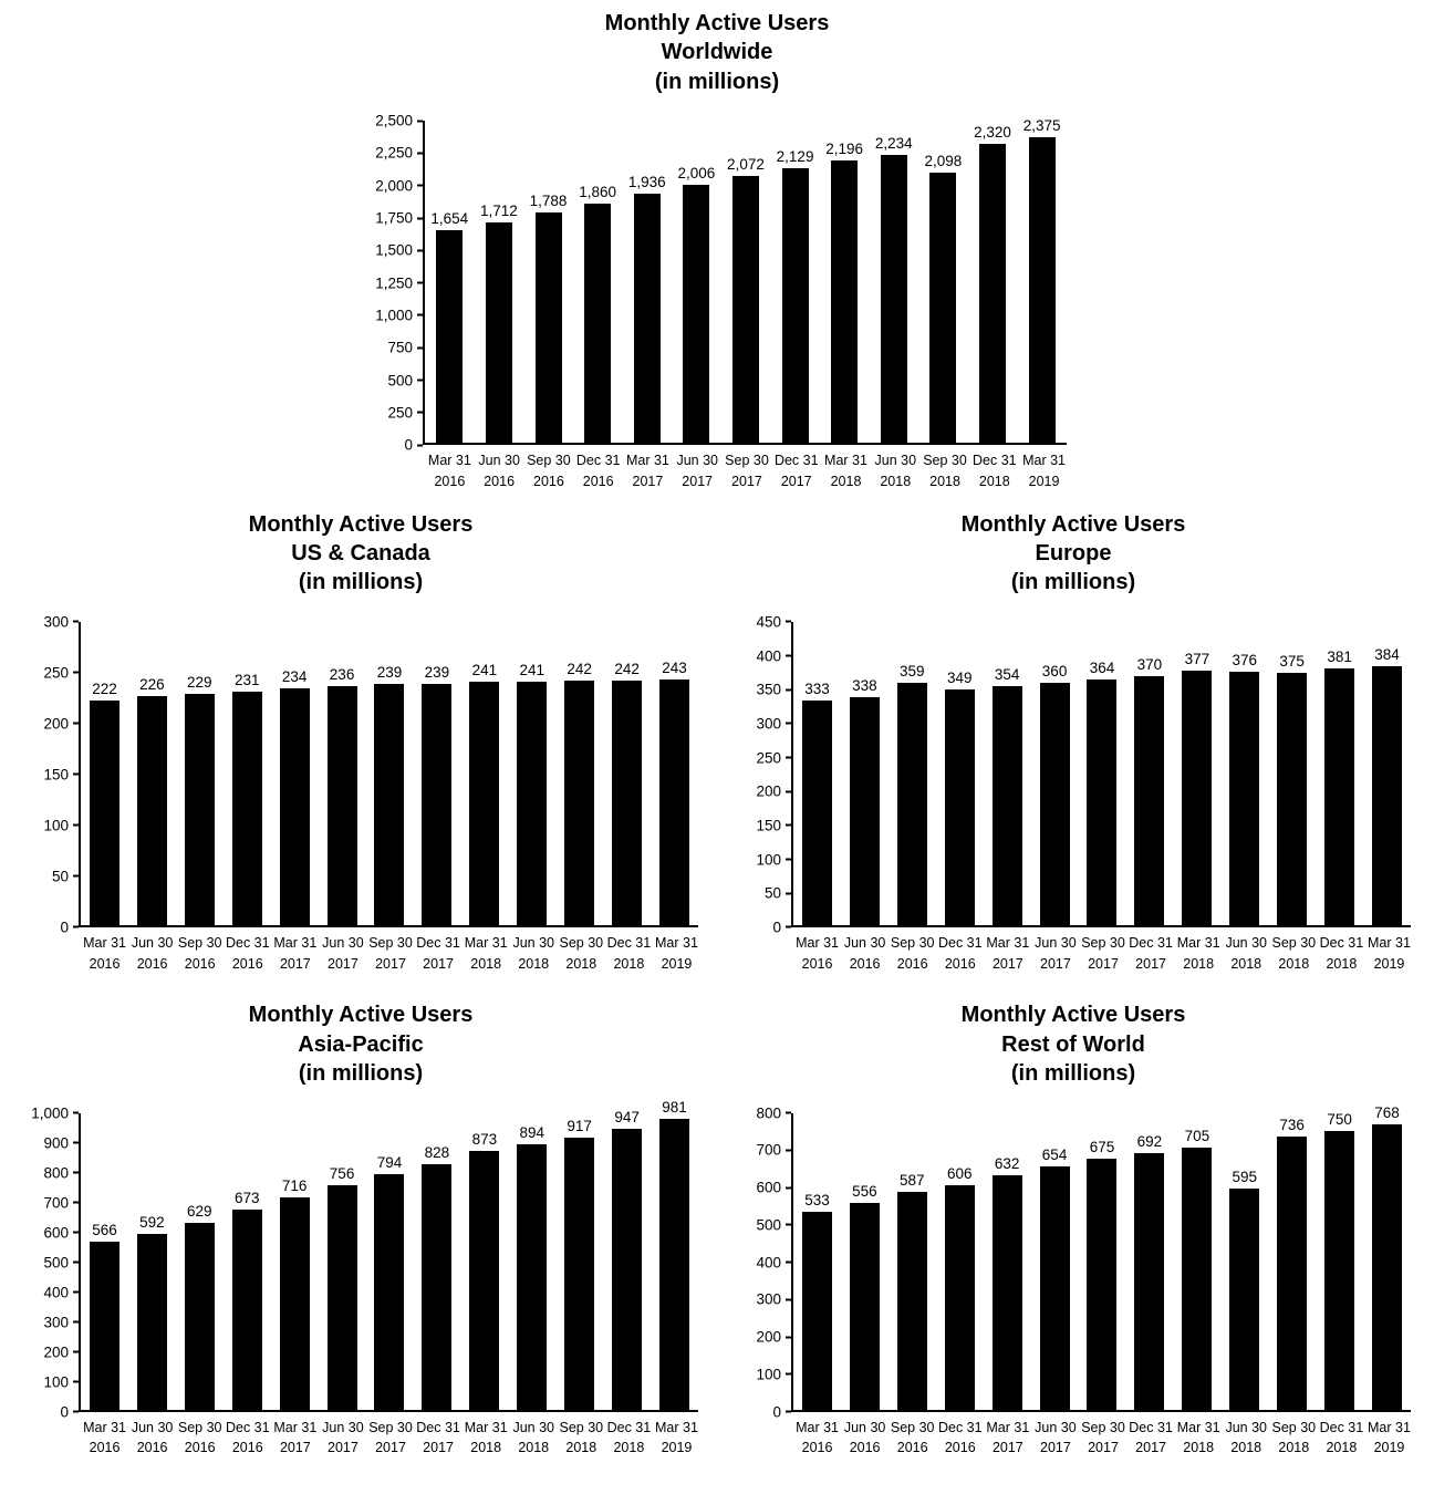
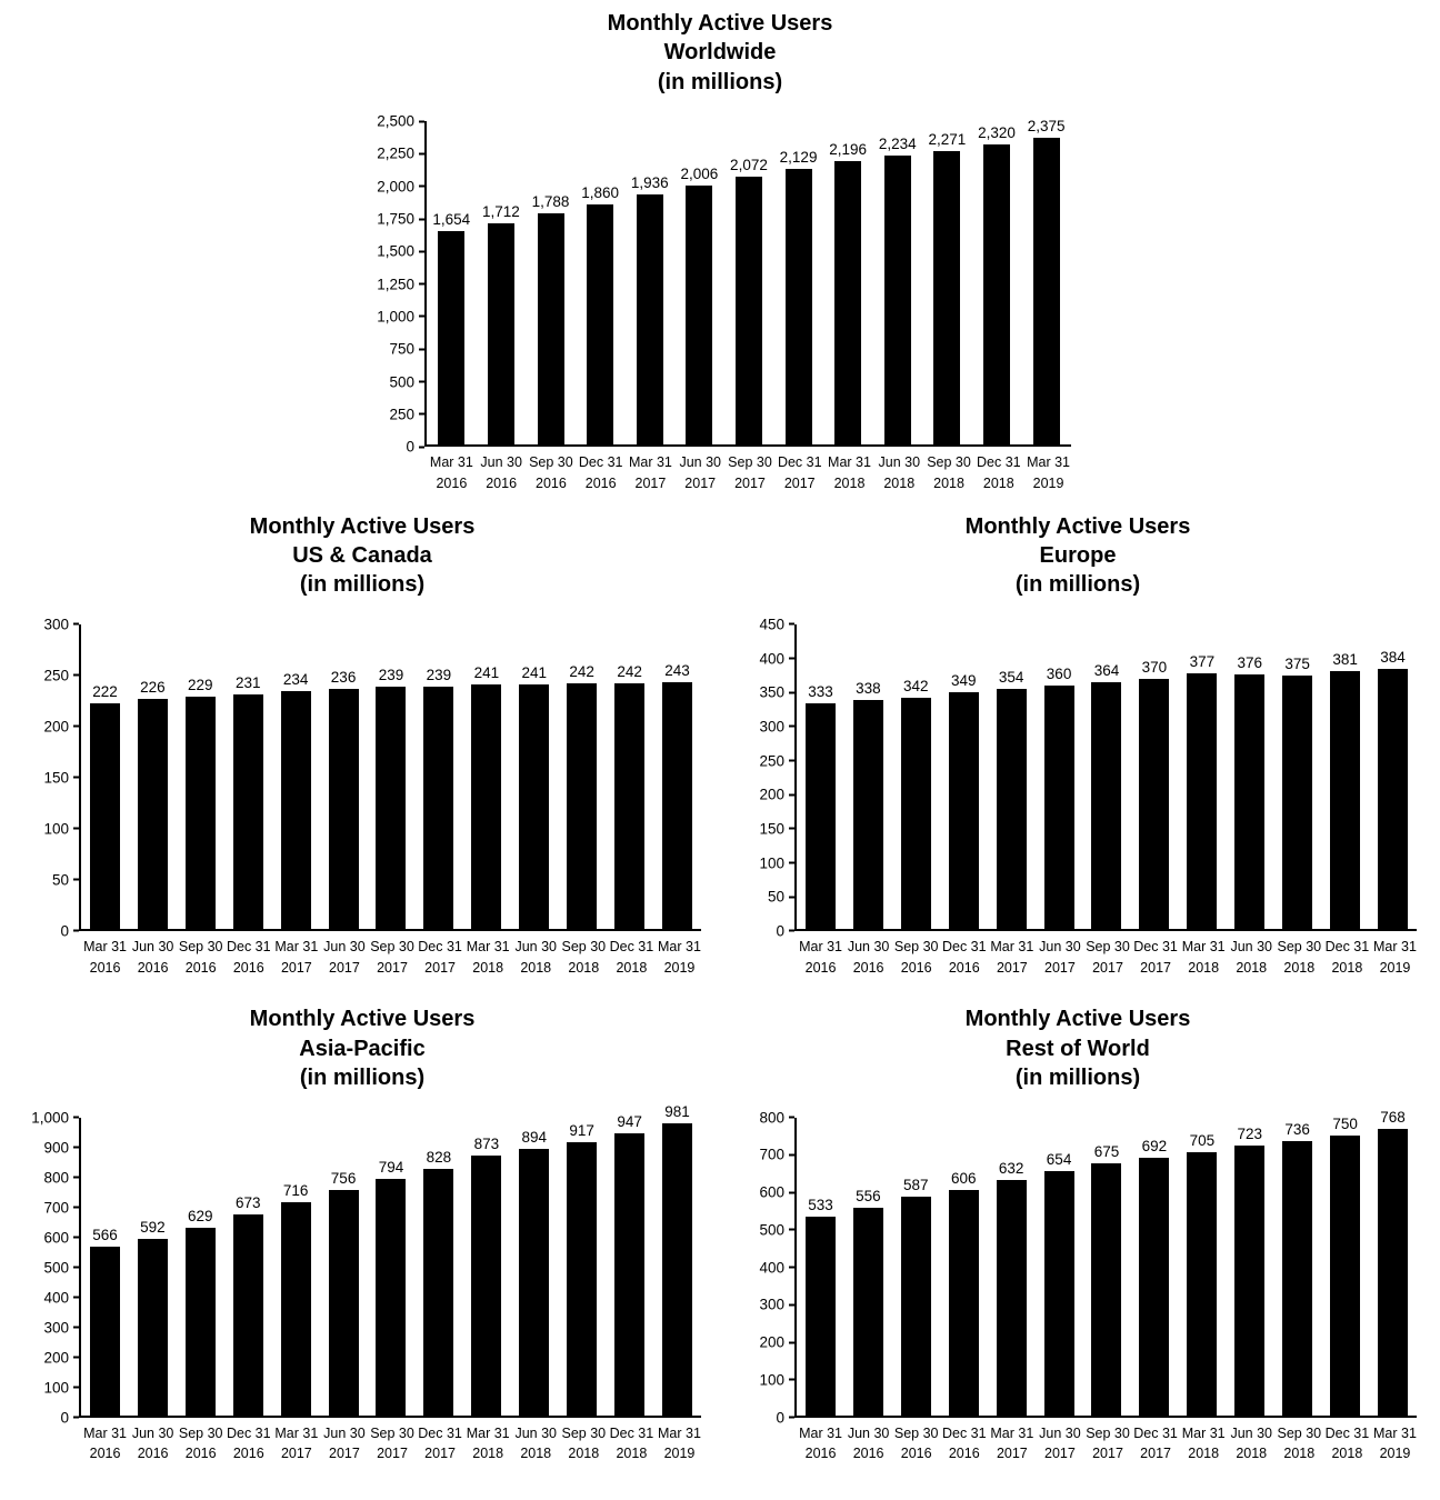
Monthly Active Users Worldwide (in millions)/Sep 30 2018: 2,098 -> 2,271
Monthly Active Users Europe (in millions)/Sep 30 2016: 359 -> 342
Monthly Active Users Rest of World (in millions)/Jun 30 2018: 595 -> 723
